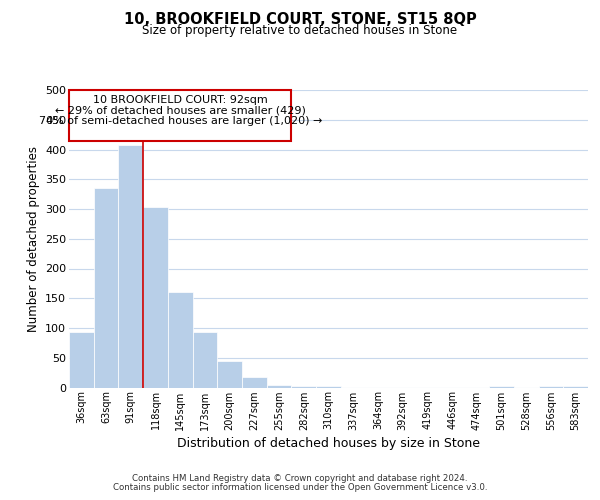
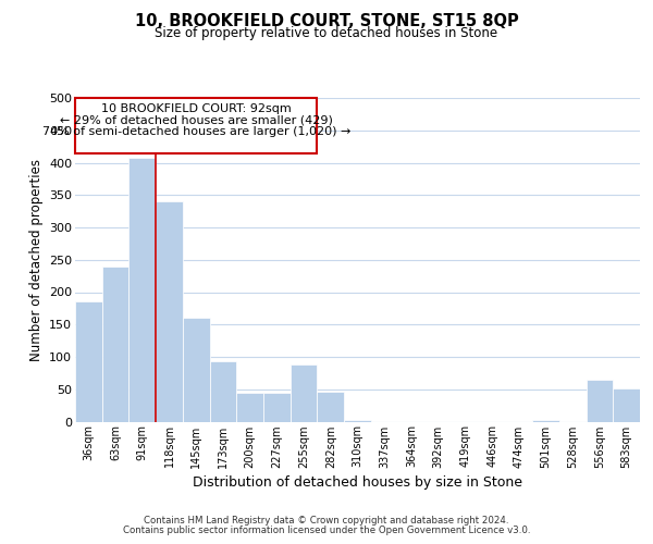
36sqm: 93 -> 186
63sqm: 336 -> 240
118sqm: 304 -> 340
227sqm: 18 -> 44
255sqm: 5 -> 88
282sqm: 3 -> 46
556sqm: 2 -> 64
583sqm: 2 -> 52
